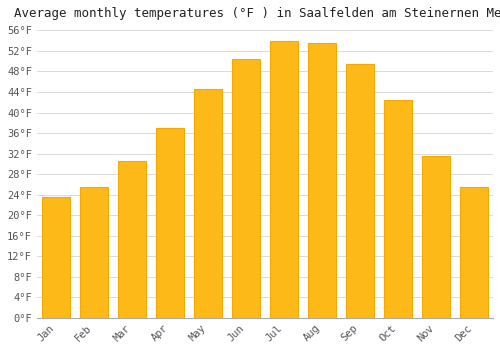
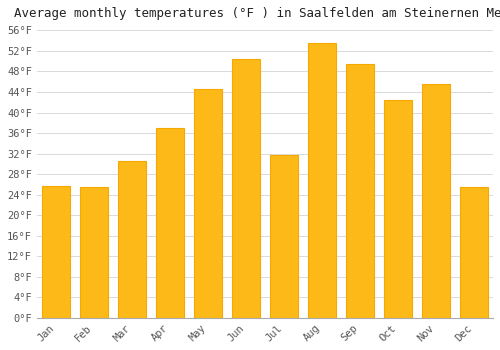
Jan: 23.5°F -> 25.6°F
Jul: 54.0°F -> 31.8°F
Nov: 31.5°F -> 45.6°F
